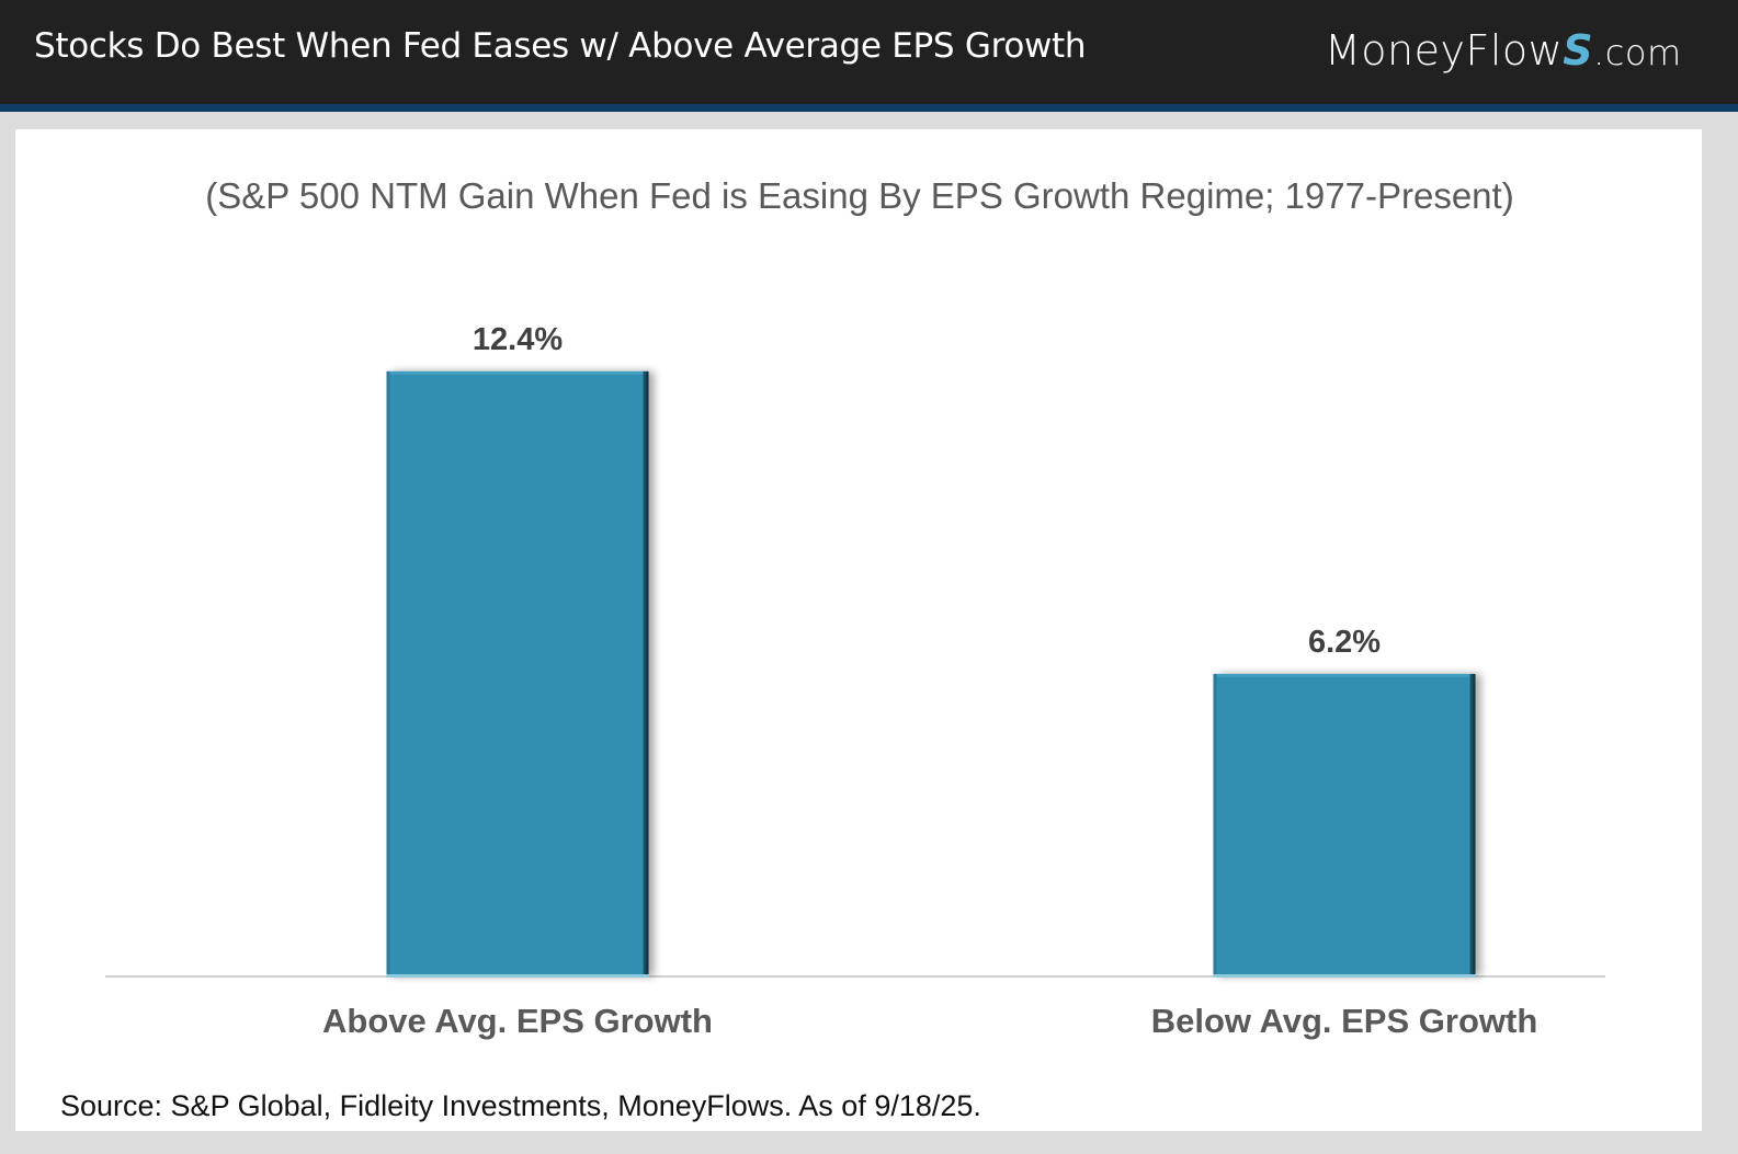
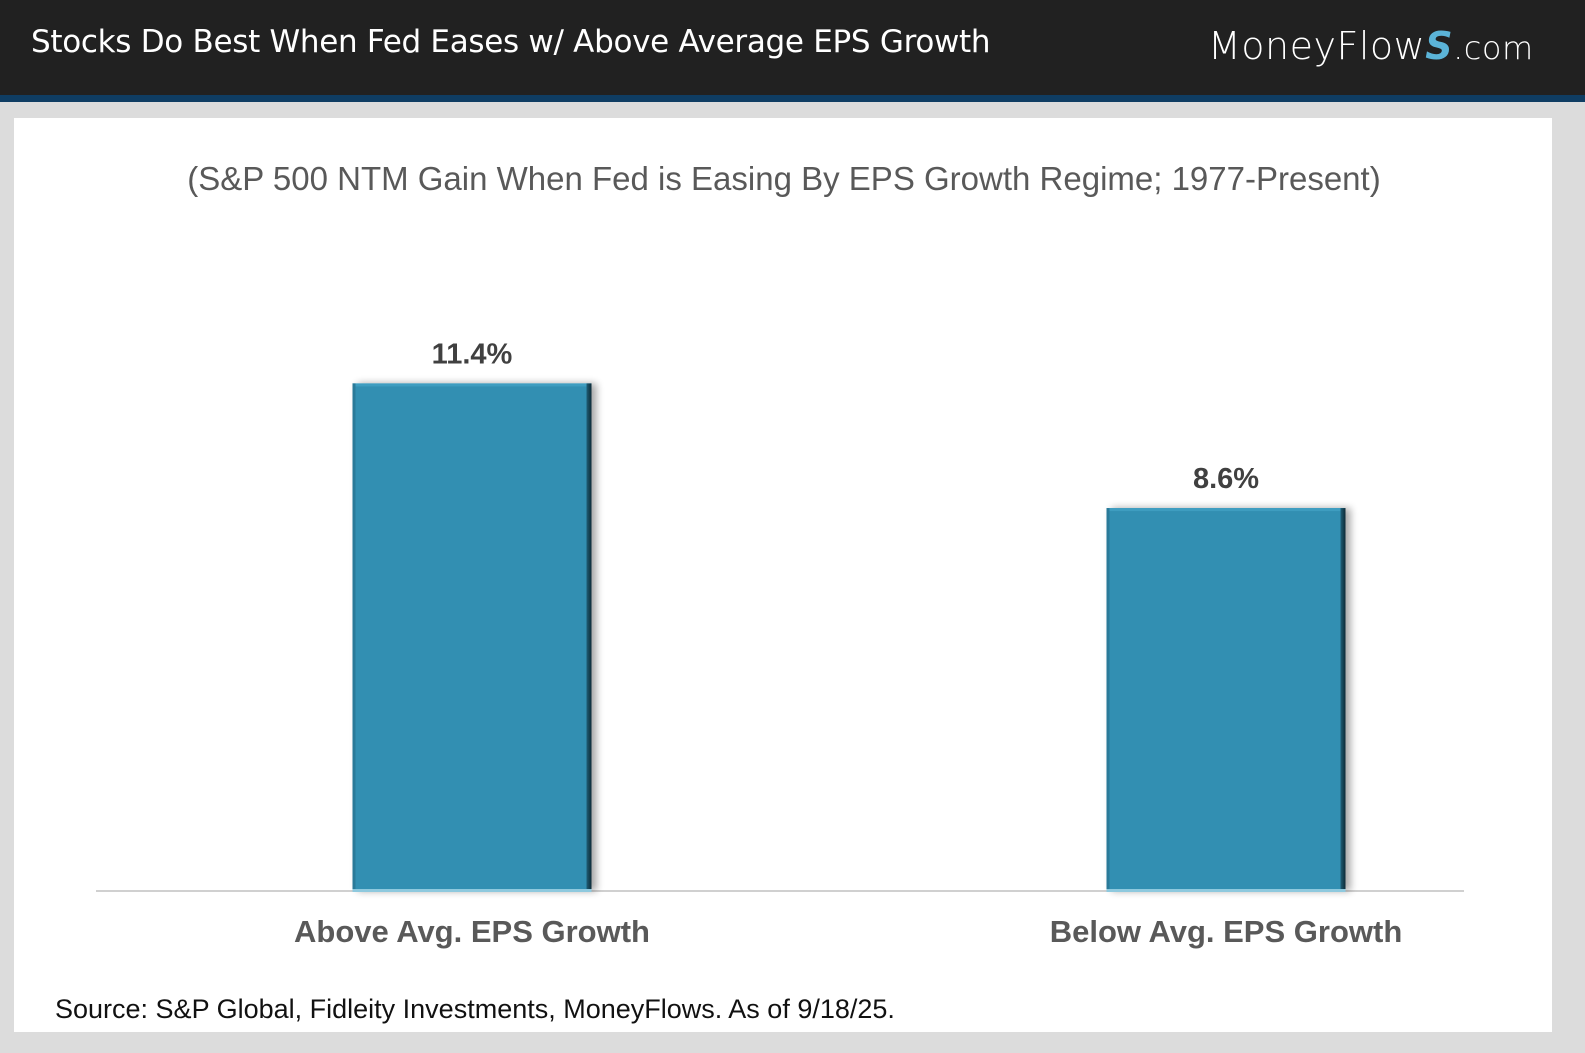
Above Avg. EPS Growth: 12.4% -> 11.4%
Below Avg. EPS Growth: 6.2% -> 8.6%
